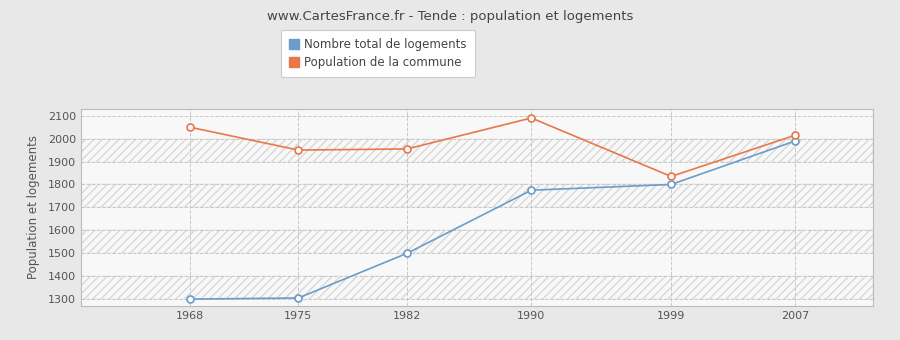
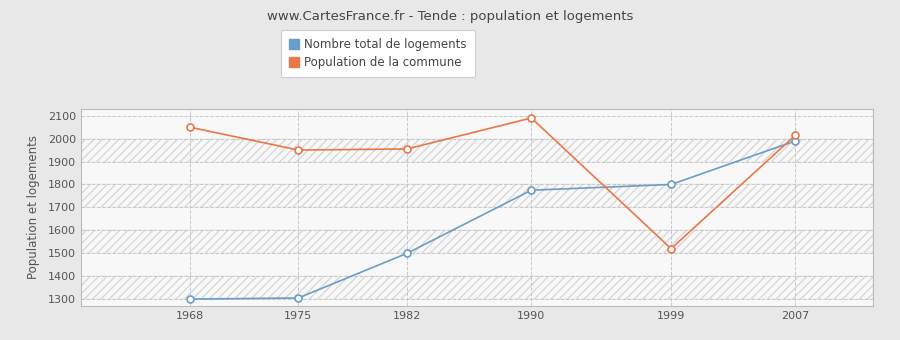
Population de la commune/1999: 1835 -> 1520
